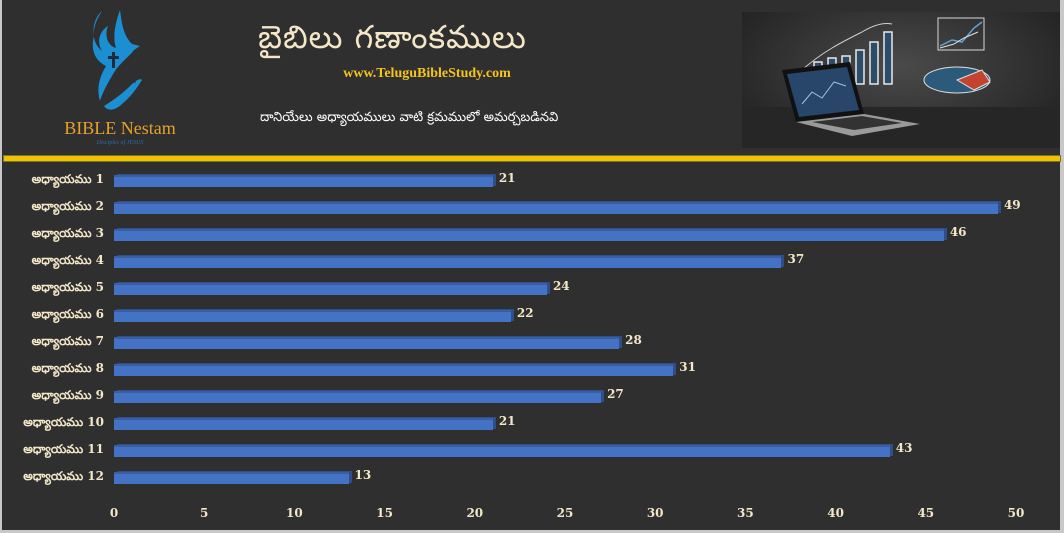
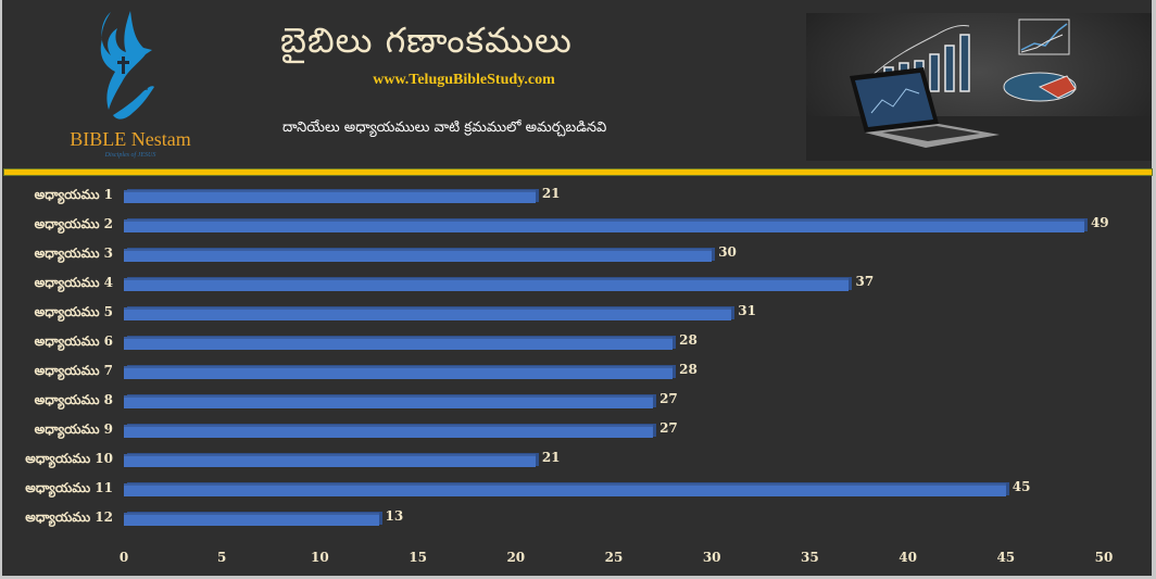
అధ్యాయము 3: 46 -> 30
అధ్యాయము 5: 24 -> 31
అధ్యాయము 6: 22 -> 28
అధ్యాయము 8: 31 -> 27
అధ్యాయము 11: 43 -> 45
